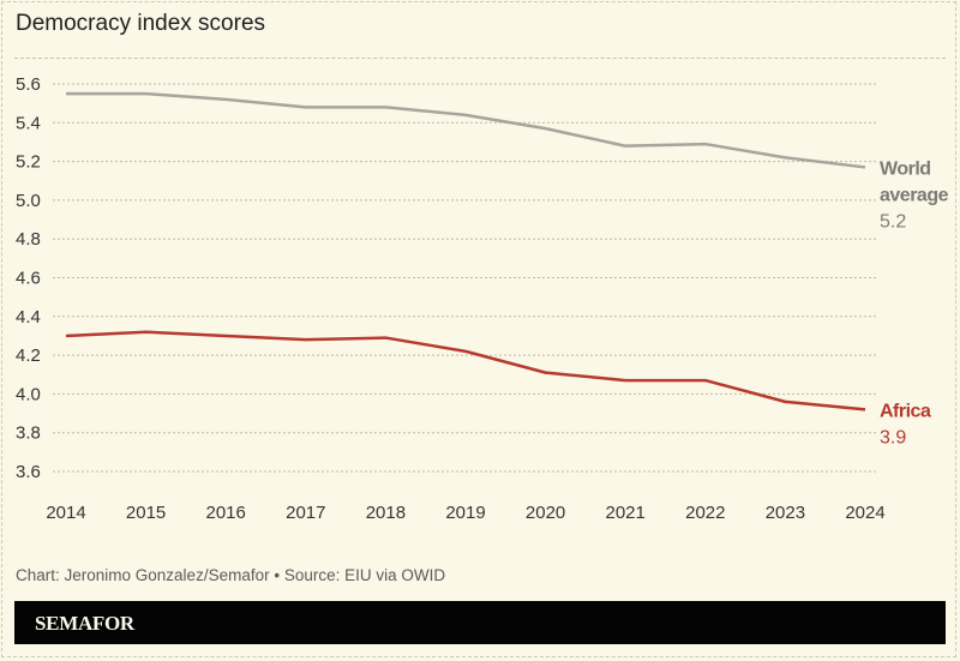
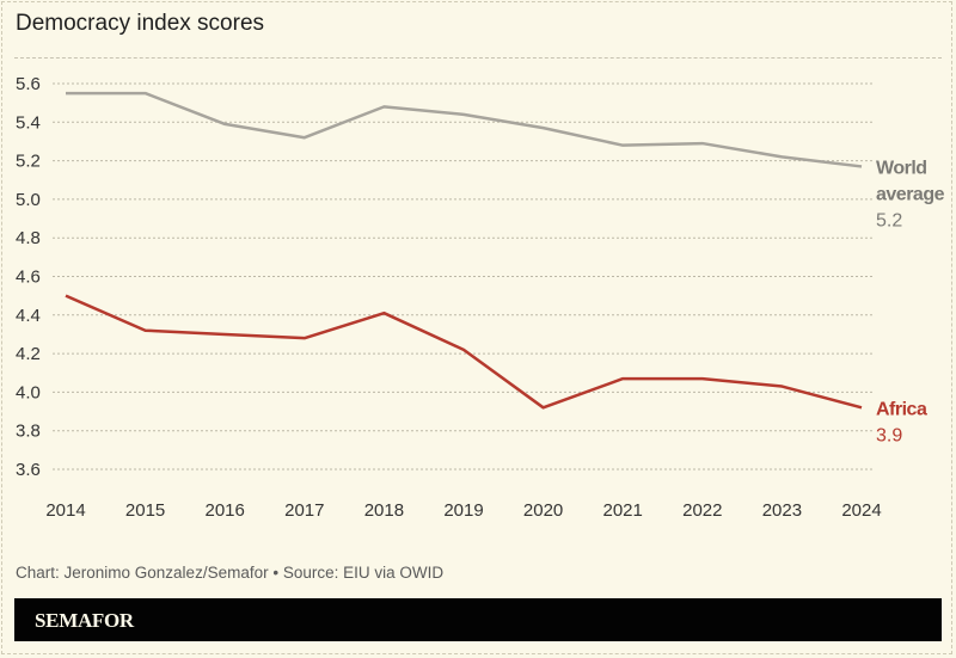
Africa/2014: 4.30 -> 4.50
World average/2016: 5.52 -> 5.39
World average/2017: 5.48 -> 5.32
Africa/2018: 4.29 -> 4.41
Africa/2020: 4.11 -> 3.92
Africa/2023: 3.96 -> 4.03
